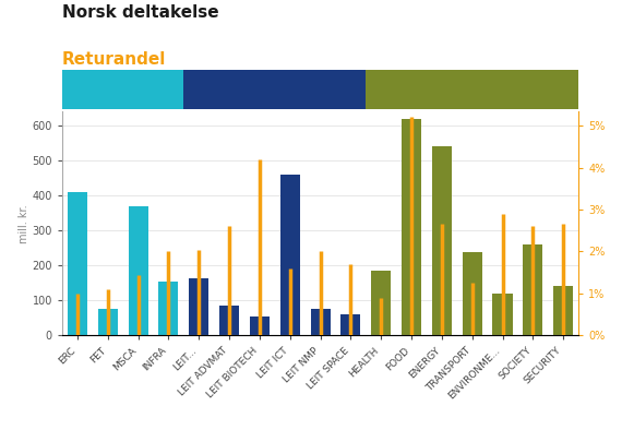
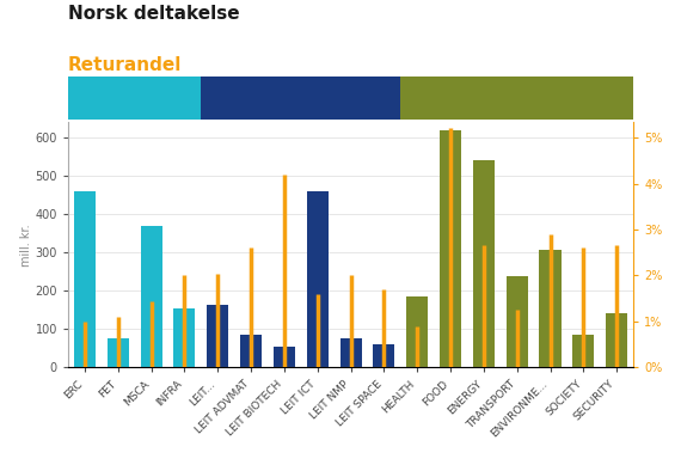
ERC: 410 -> 460
ENVIRONME...: 120 -> 308
SOCIETY: 260 -> 85
